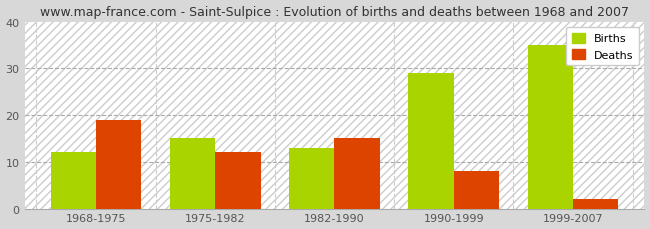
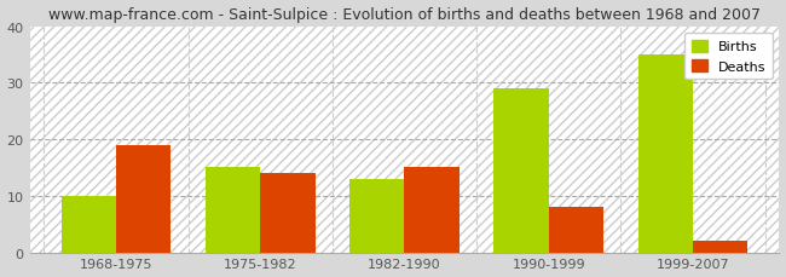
Births/1968-1975: 12 -> 10
Deaths/1975-1982: 12 -> 14
